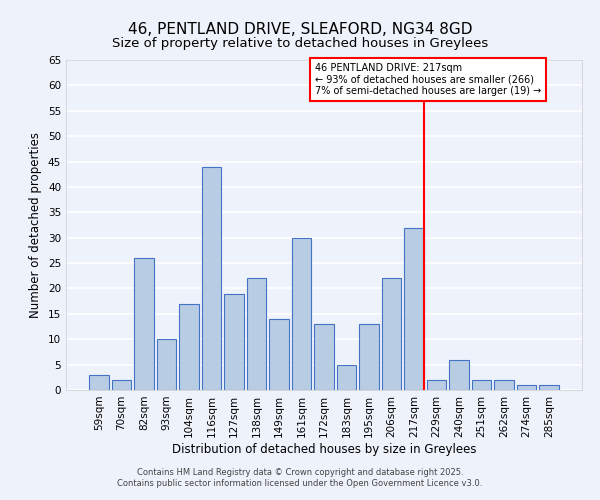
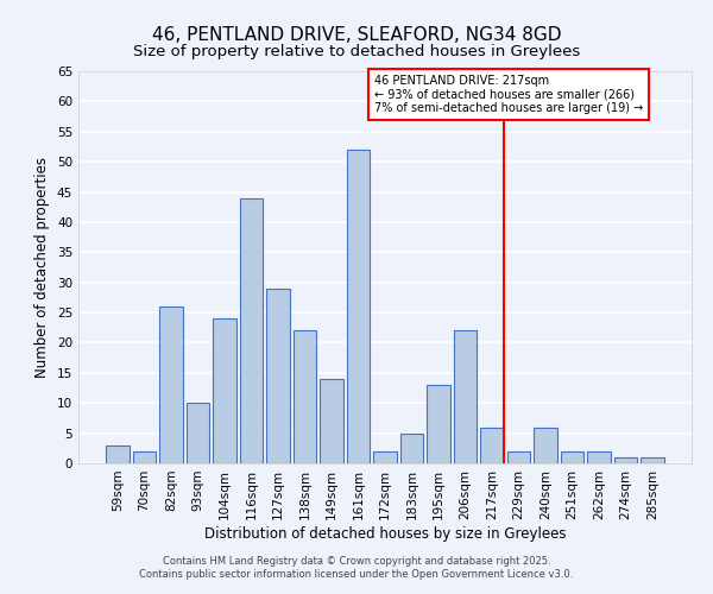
104sqm: 17 -> 24
127sqm: 19 -> 29
161sqm: 30 -> 52
172sqm: 13 -> 2
217sqm: 32 -> 6
